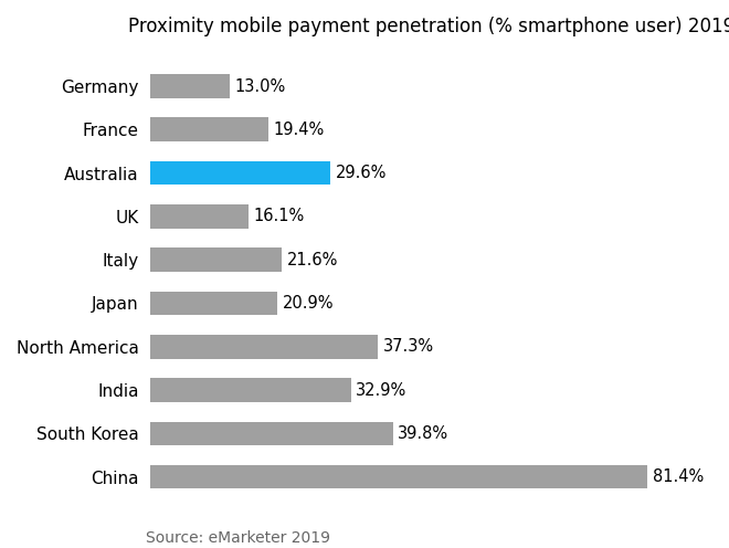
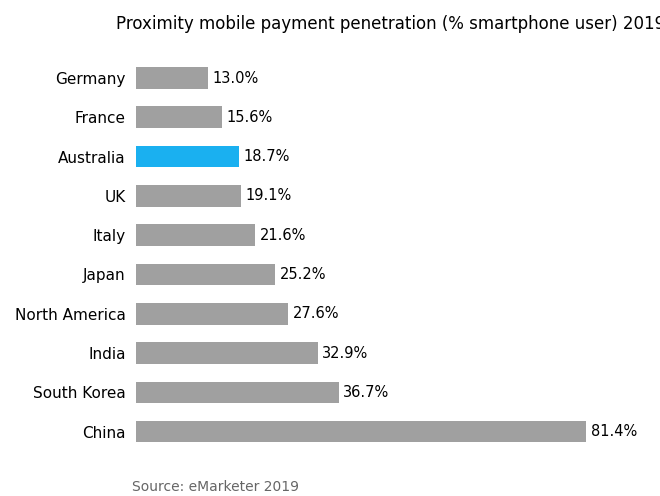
France: 19.4% -> 15.6%
Australia: 29.6% -> 18.7%
UK: 16.1% -> 19.1%
Japan: 20.9% -> 25.2%
North America: 37.3% -> 27.6%
South Korea: 39.8% -> 36.7%
